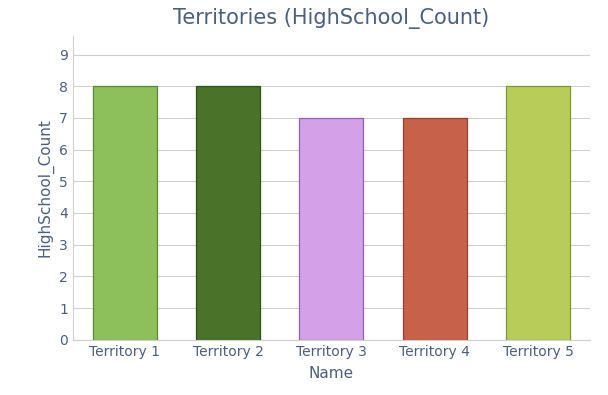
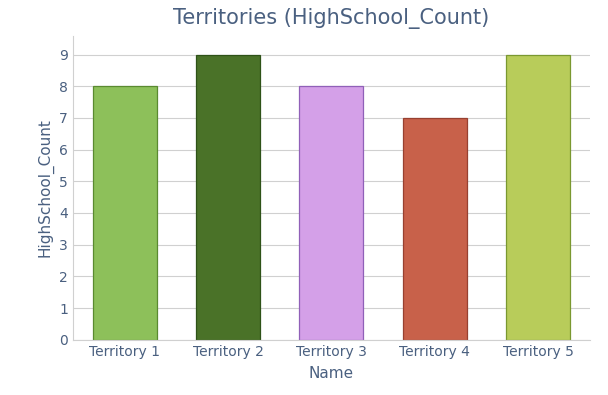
Territory 2: 8 -> 9
Territory 3: 7 -> 8
Territory 5: 8 -> 9
